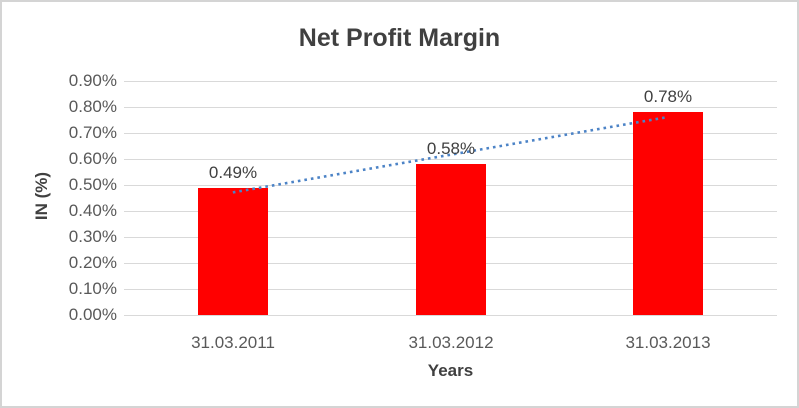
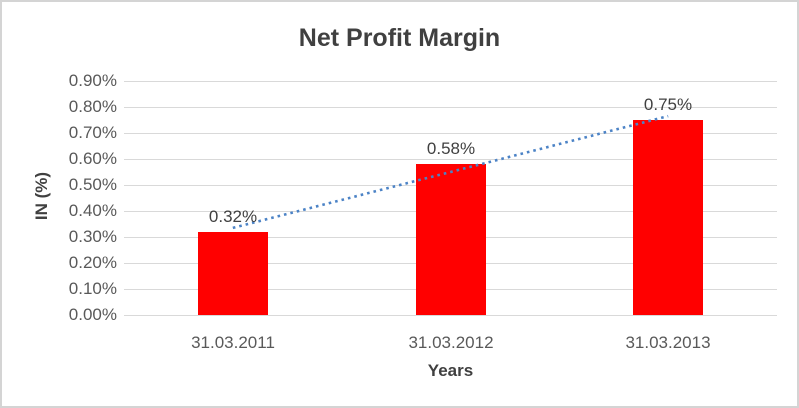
31.03.2011: 0.49% -> 0.32%
31.03.2013: 0.78% -> 0.75%
